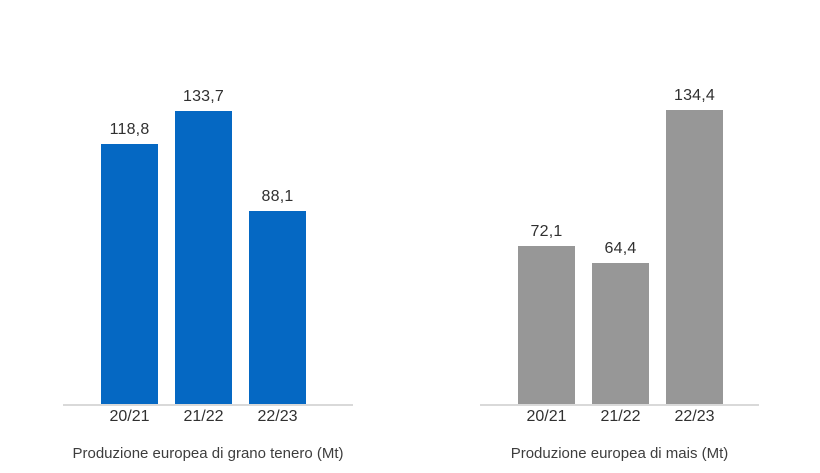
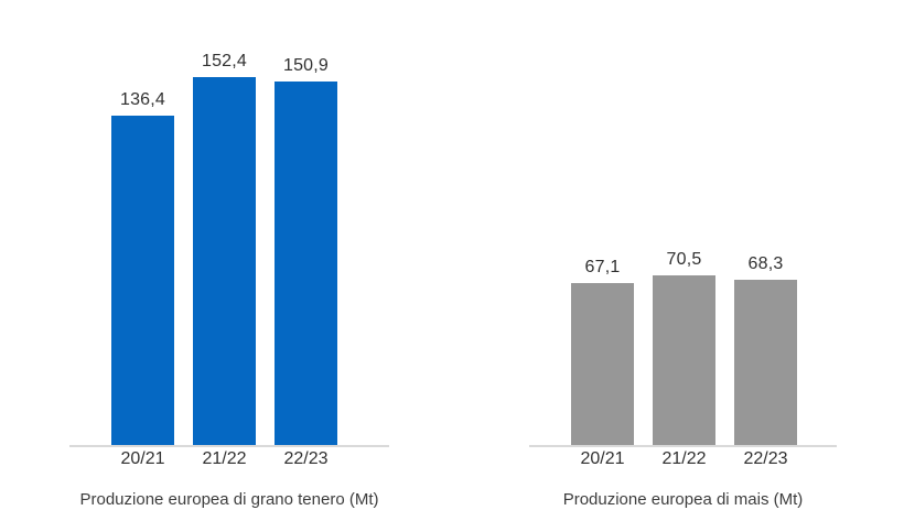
Produzione europea di grano tenero (Mt)/20/21: 118,8 -> 136,4
Produzione europea di grano tenero (Mt)/21/22: 133,7 -> 152,4
Produzione europea di grano tenero (Mt)/22/23: 88,1 -> 150,9
Produzione europea di mais (Mt)/20/21: 72,1 -> 67,1
Produzione europea di mais (Mt)/21/22: 64,4 -> 70,5
Produzione europea di mais (Mt)/22/23: 134,4 -> 68,3
